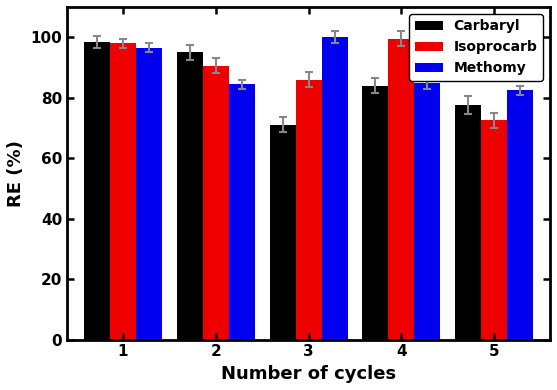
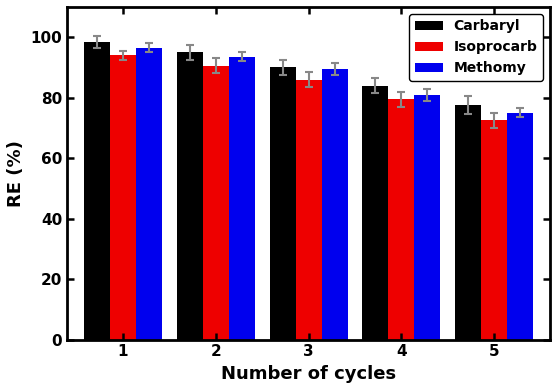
Isoprocarb/1: 98.0 -> 94.0
Methomy/2: 84.5 -> 93.5
Carbaryl/3: 71.0 -> 90.0
Methomy/3: 100.0 -> 89.5
Isoprocarb/4: 99.5 -> 79.5
Methomy/4: 85.0 -> 81.0
Methomy/5: 82.5 -> 75.0
